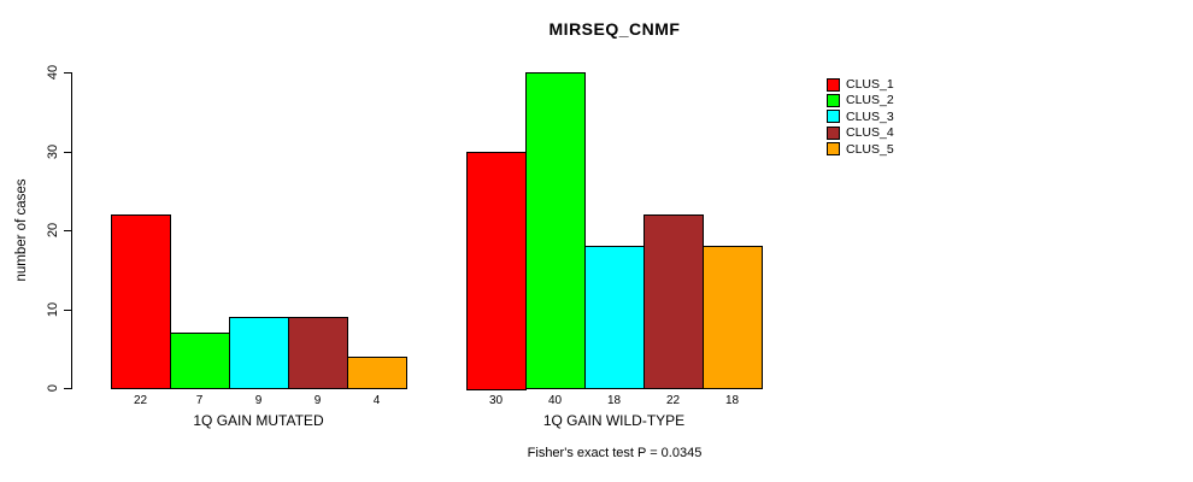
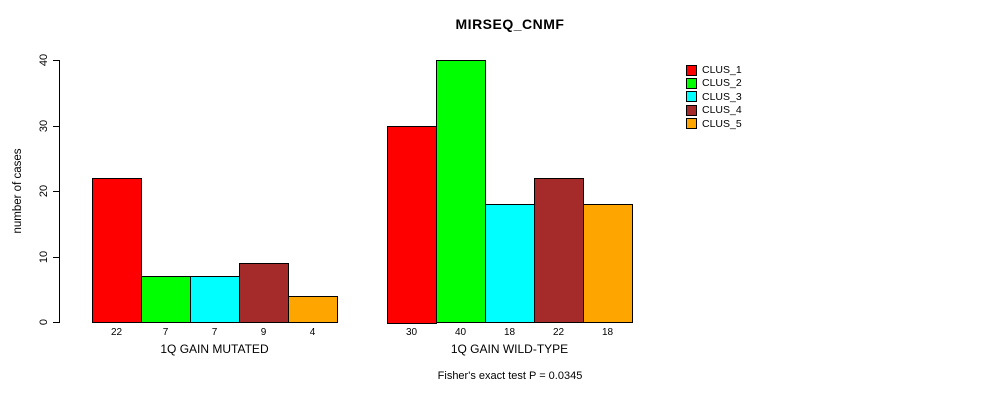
CLUS_3/1Q GAIN MUTATED: 9 -> 7
